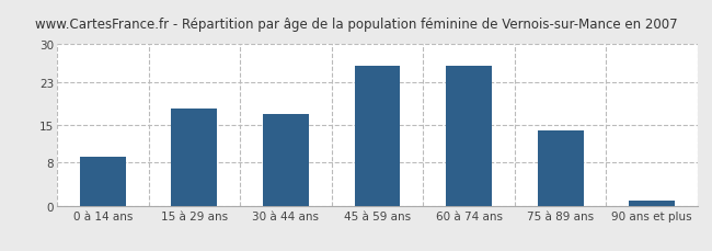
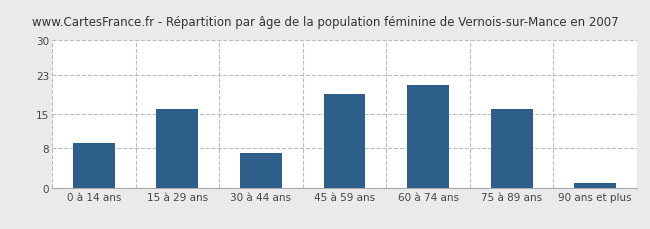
15 à 29 ans: 18 -> 16
30 à 44 ans: 17 -> 7
45 à 59 ans: 26 -> 19
60 à 74 ans: 26 -> 21
75 à 89 ans: 14 -> 16
